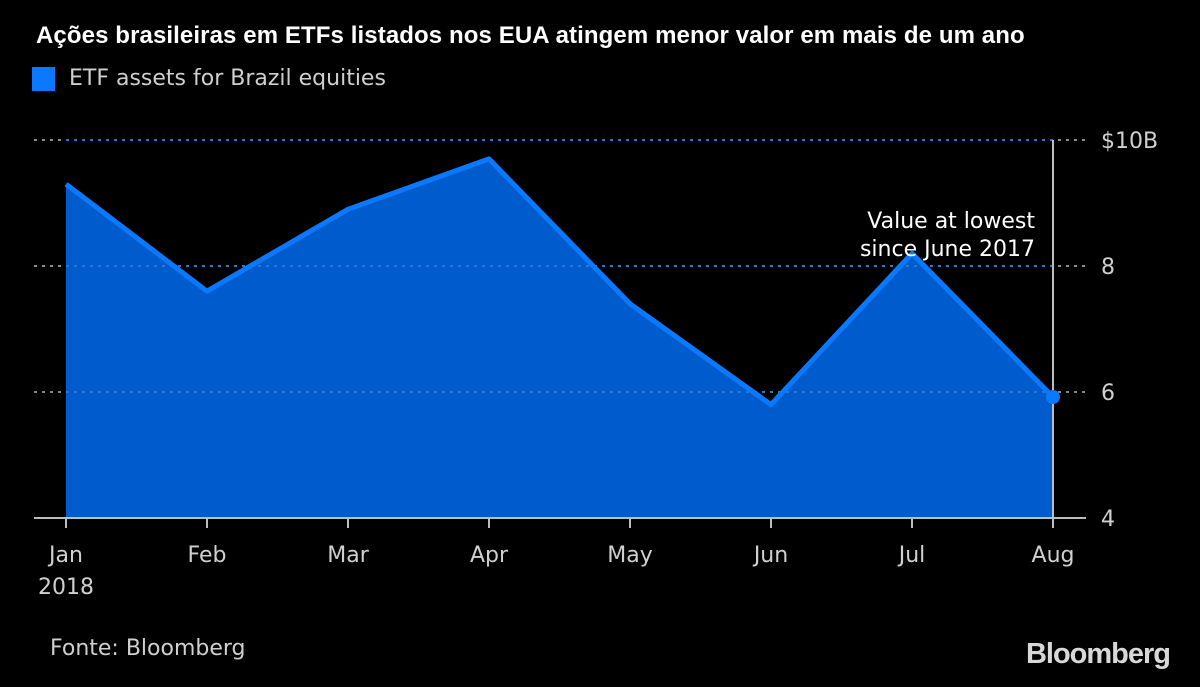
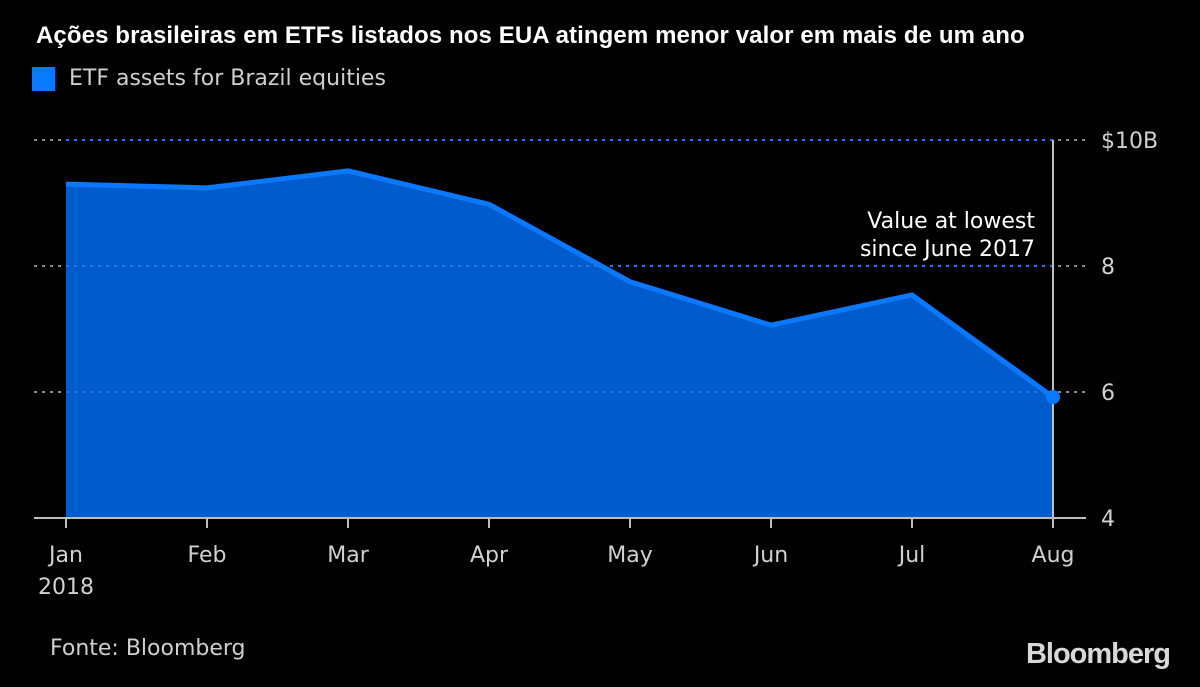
Feb: $7.6B -> $9.2B
Mar: $8.9B -> $9.5B
Apr: $9.7B -> $9.0B
May: $7.4B -> $7.8B
Jun: $5.8B -> $7.1B
Jul: $8.2B -> $7.5B
